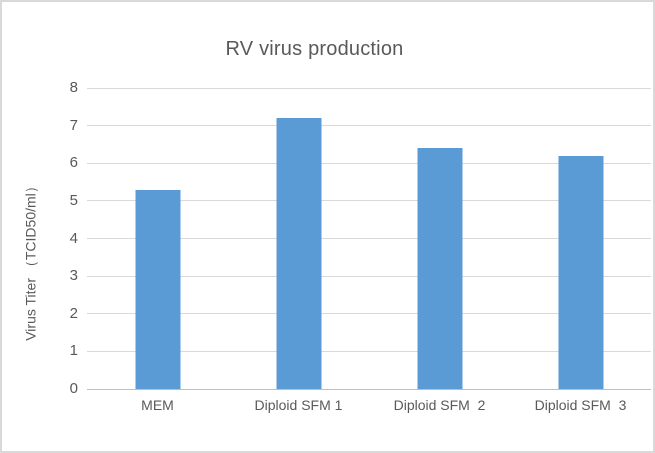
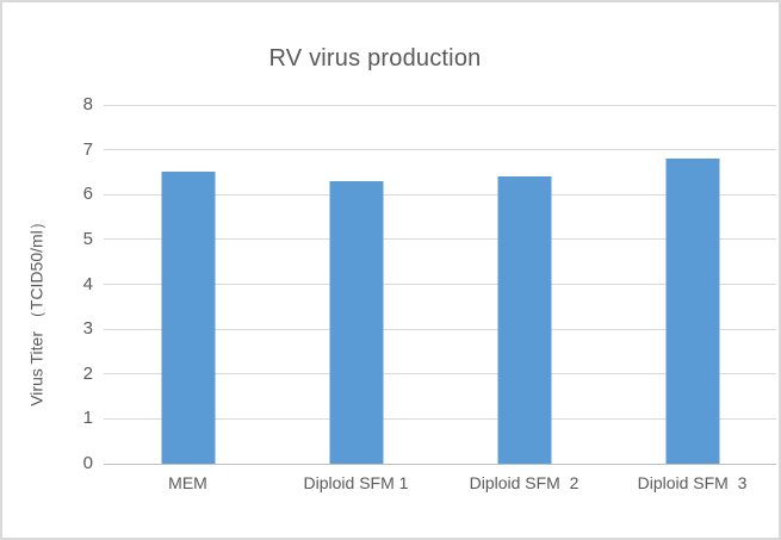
MEM: 5.3 -> 6.5
Diploid SFM 1: 7.2 -> 6.3
Diploid SFM 3: 6.2 -> 6.8
